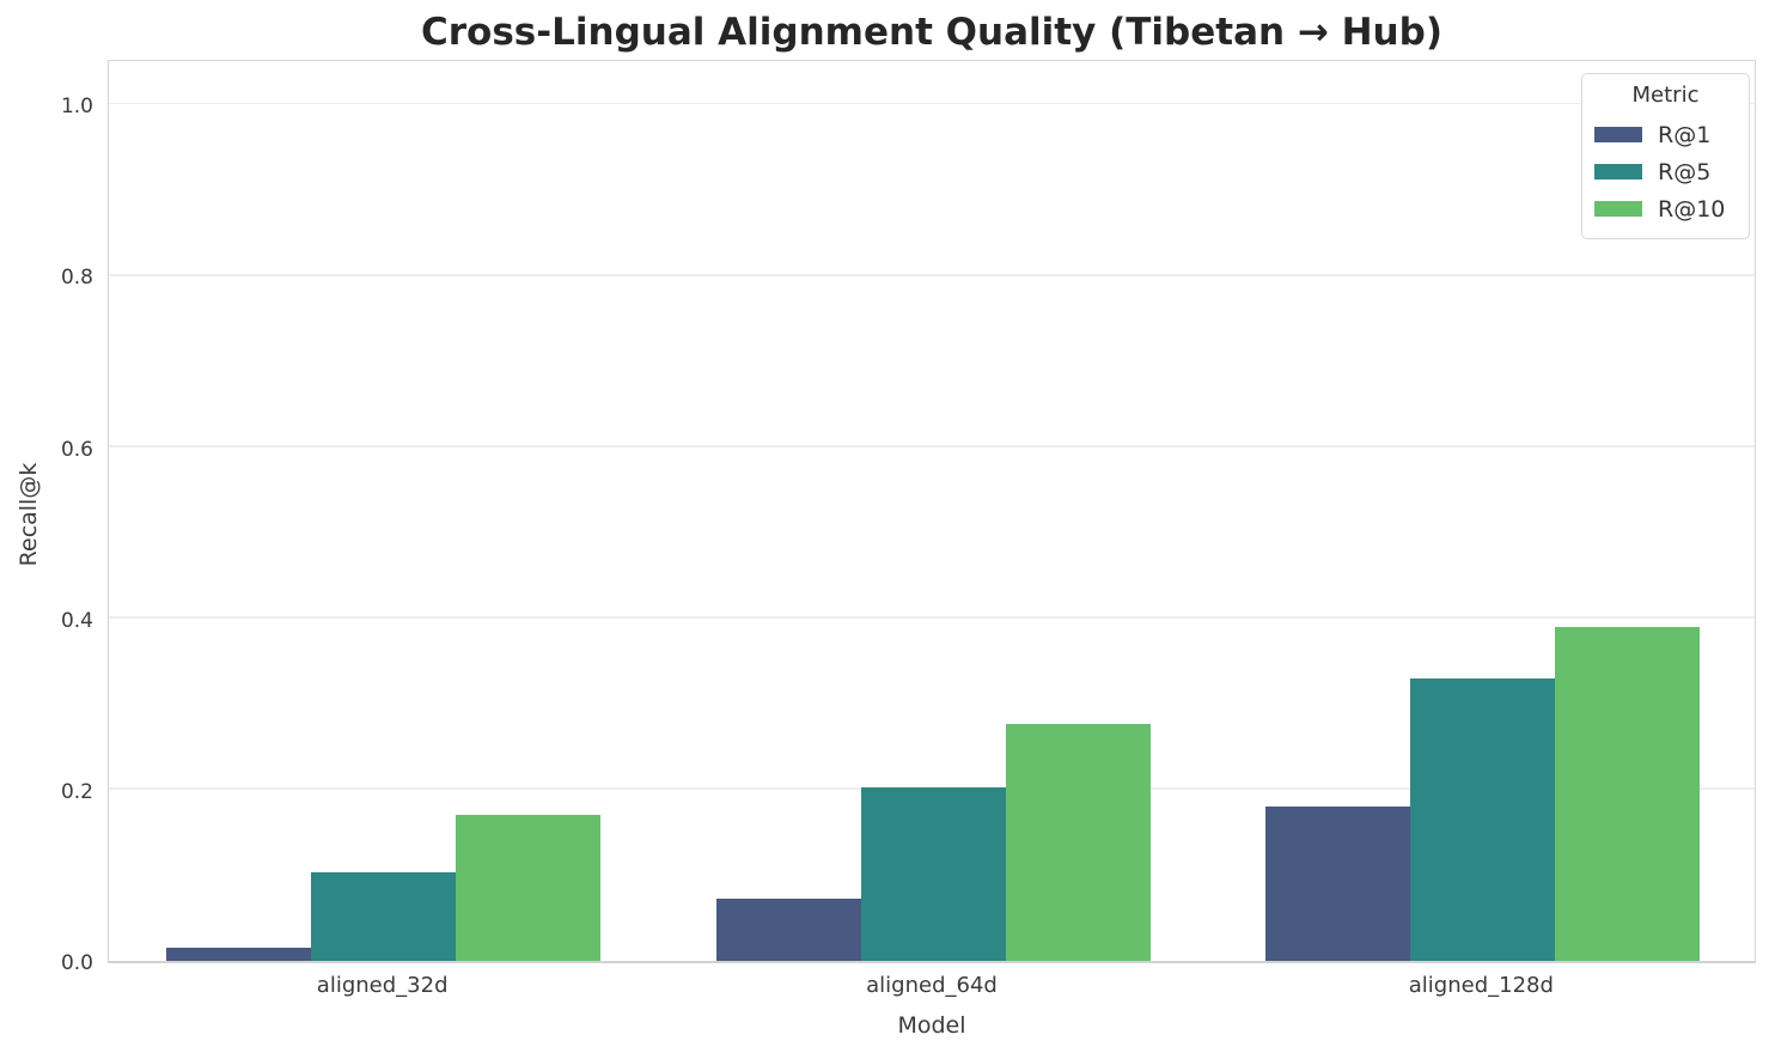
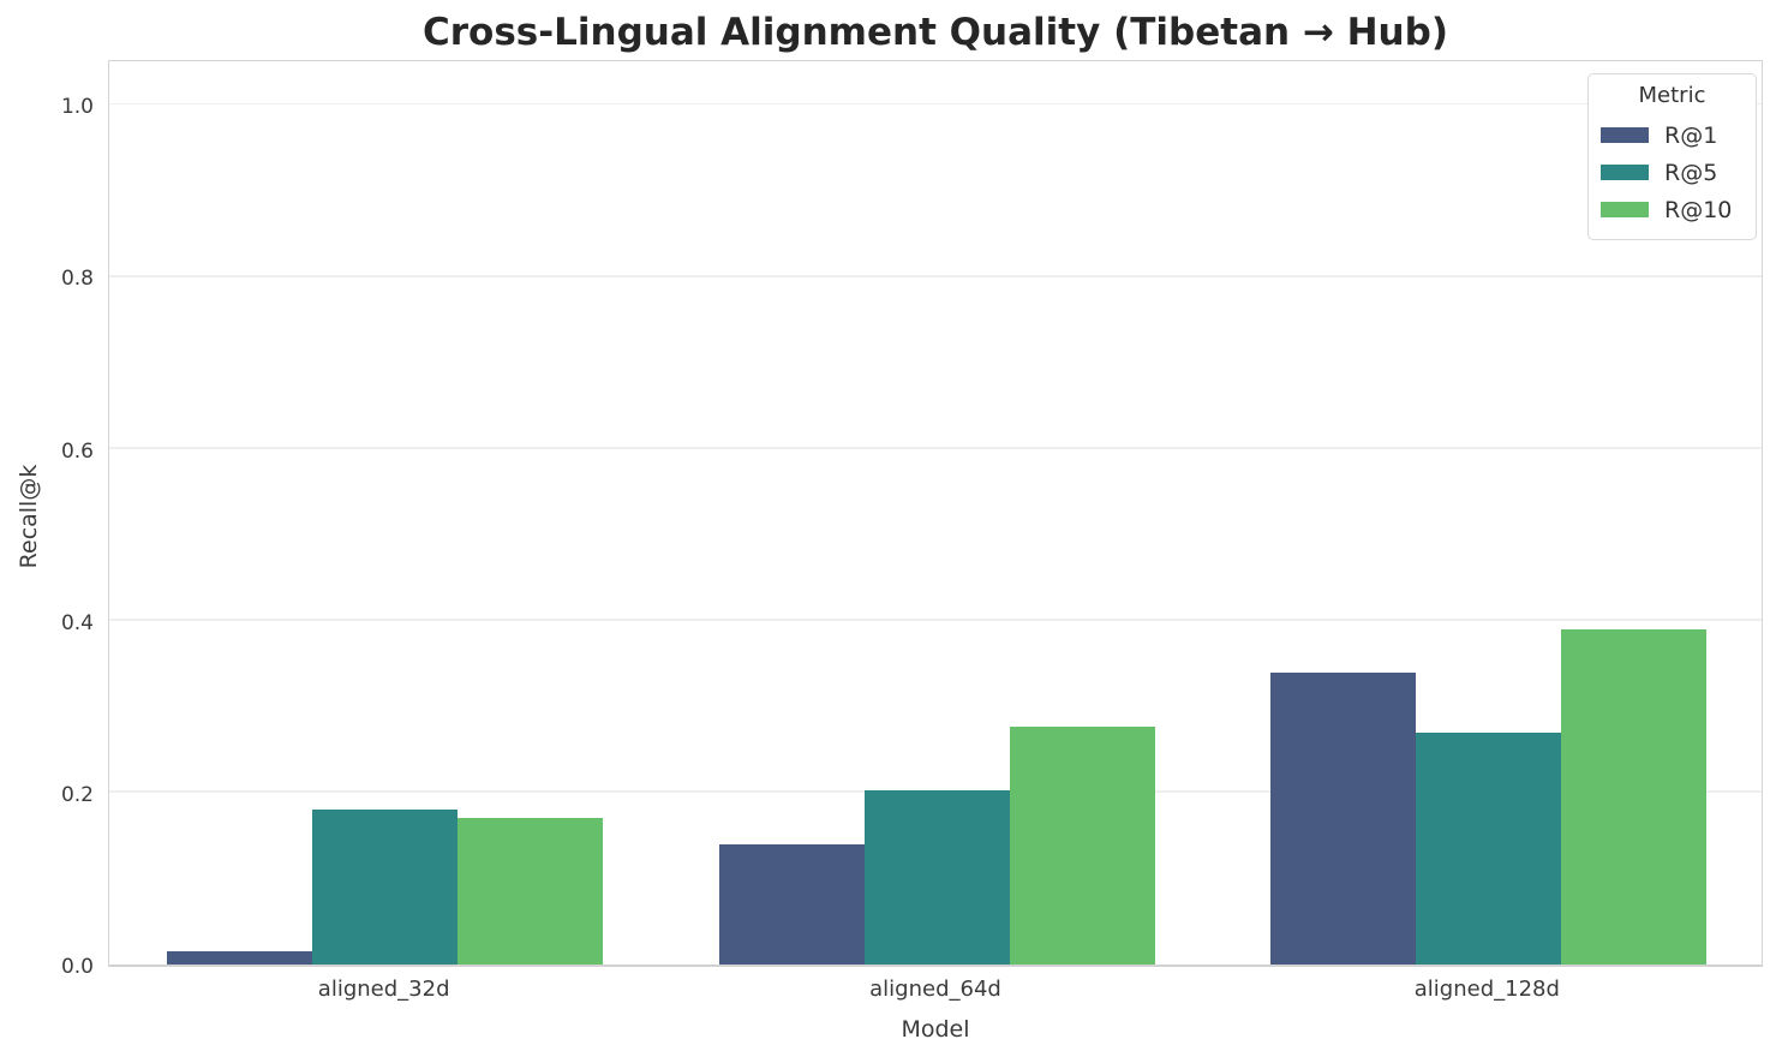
R@5/aligned_32d: 0.10 -> 0.18
R@1/aligned_64d: 0.07 -> 0.14
R@1/aligned_128d: 0.18 -> 0.34
R@5/aligned_128d: 0.33 -> 0.27
